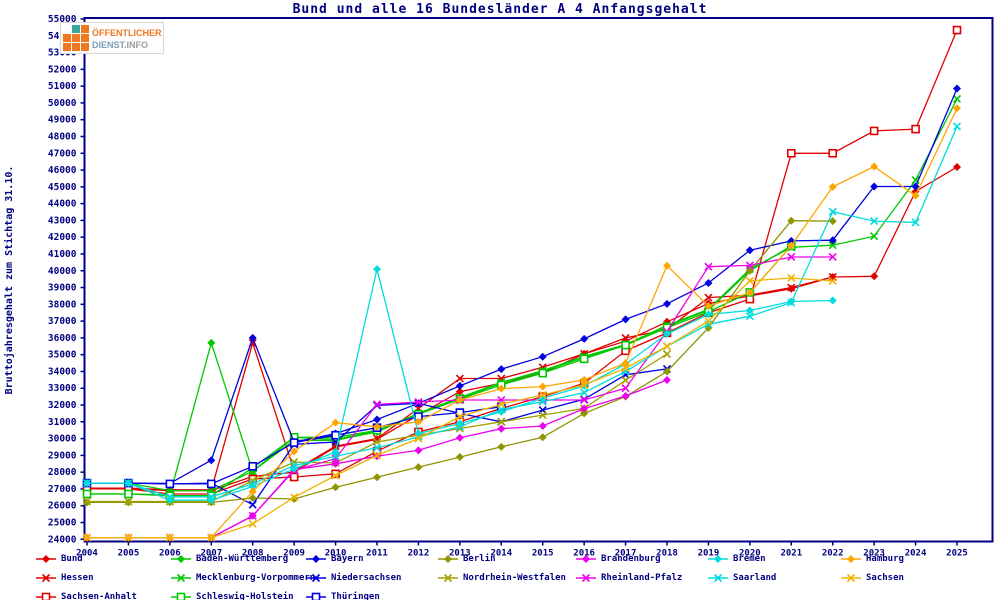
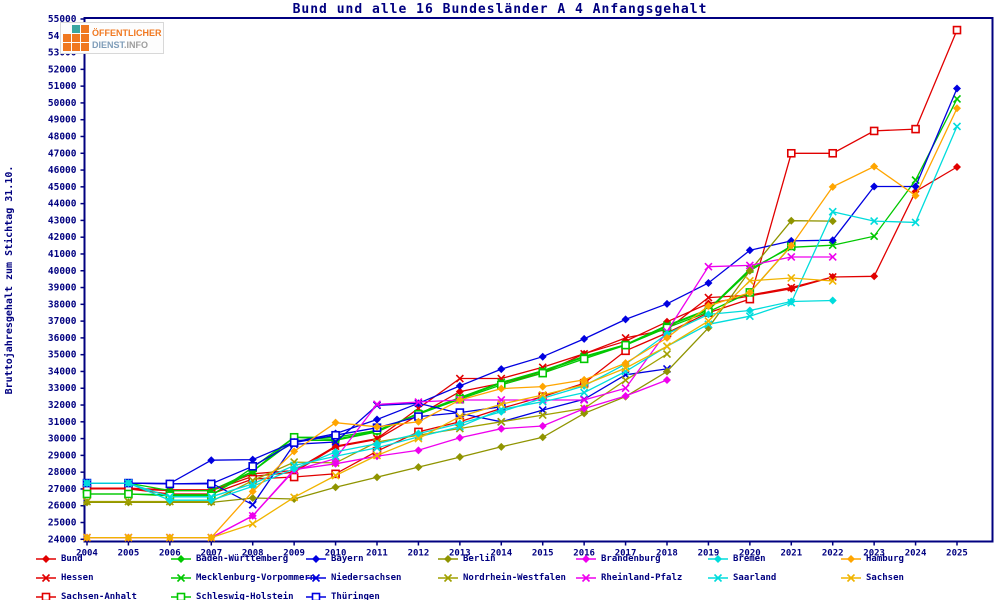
Baden-Württemberg/2007: 35700 -> 26600
Hessen/2008: 35700 -> 27900
Bayern/2008: 36000 -> 28800
Bremen/2011: 40100 -> 29700
Hamburg/2018: 40300 -> 36000
